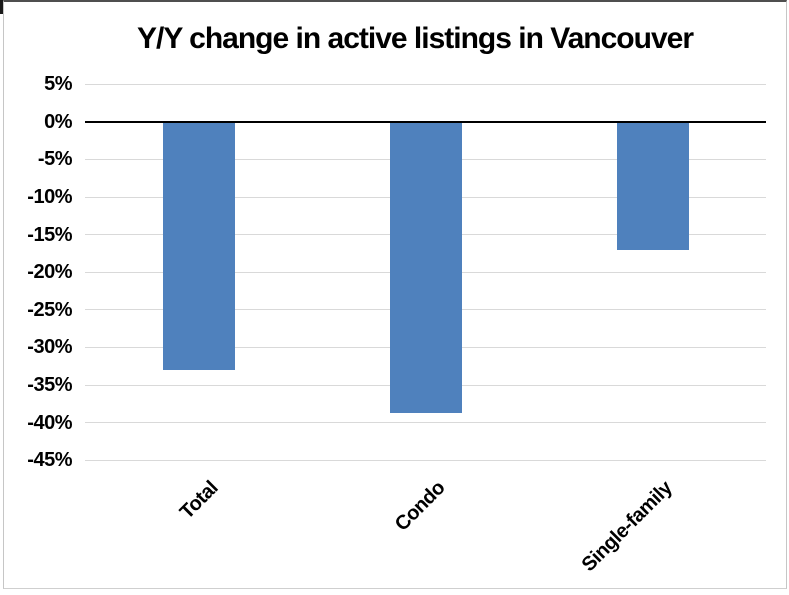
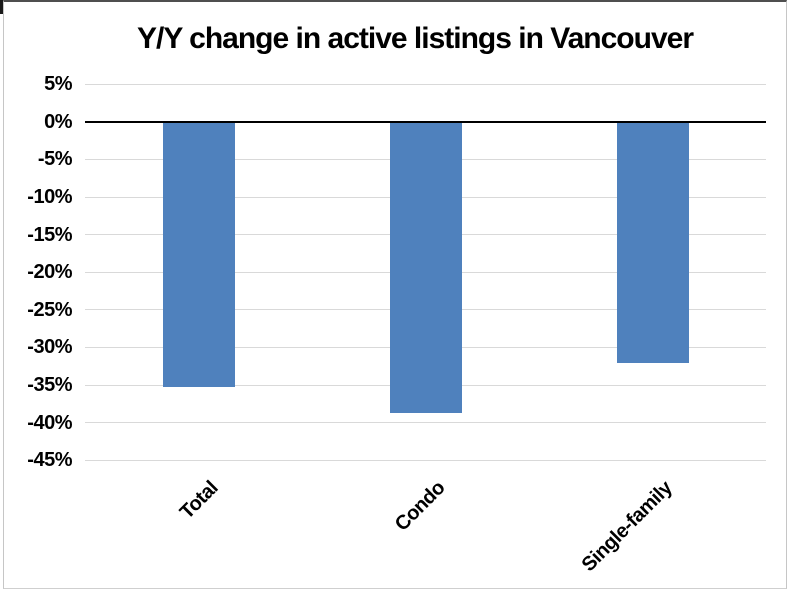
Total: -33% -> -35%
Single-family: -17% -> -32%
